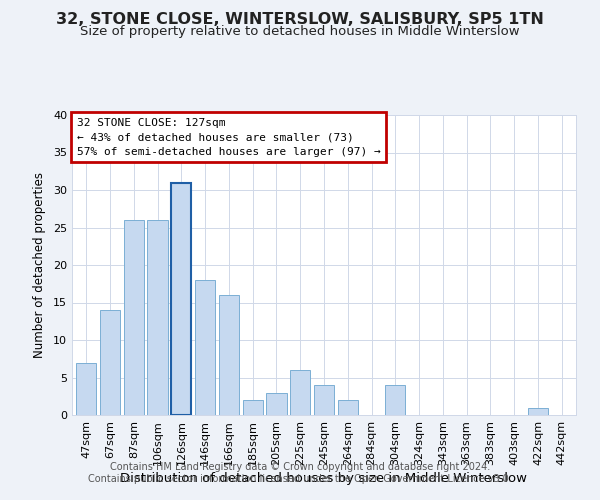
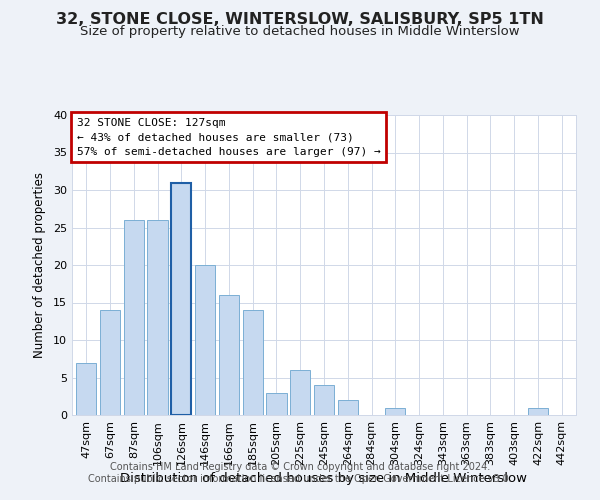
146sqm: 18 -> 20
185sqm: 2 -> 14
304sqm: 4 -> 1
